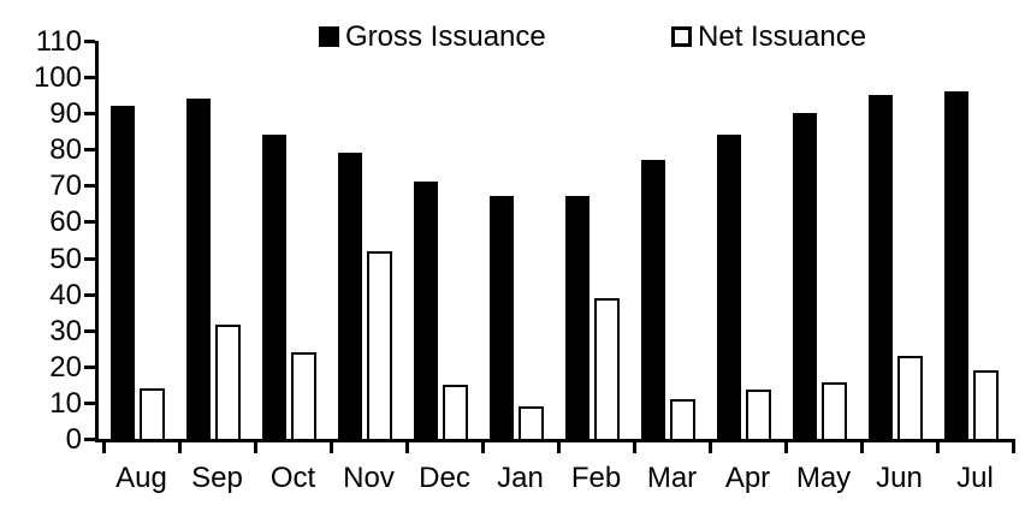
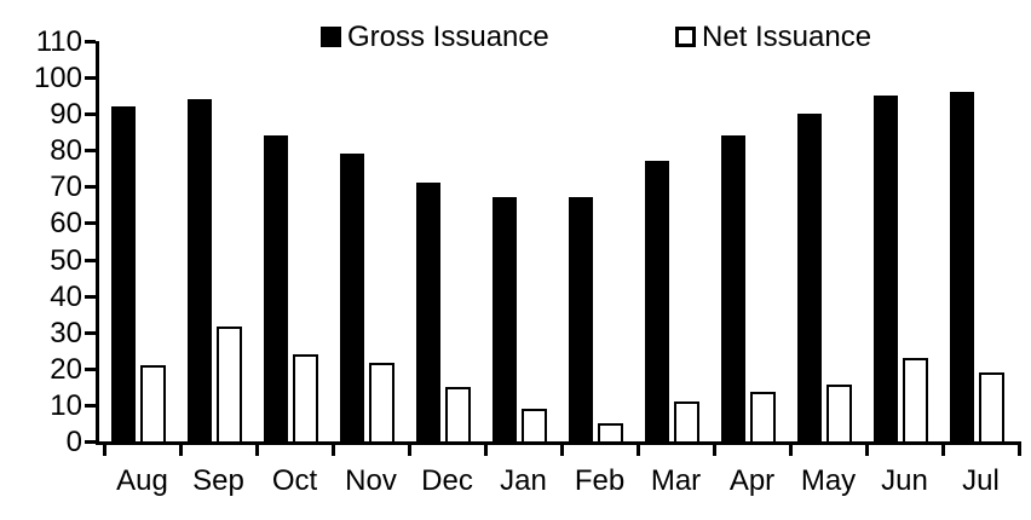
Net Issuance/Aug: 14 -> 21
Net Issuance/Nov: 52 -> 22
Net Issuance/Feb: 39 -> 5
